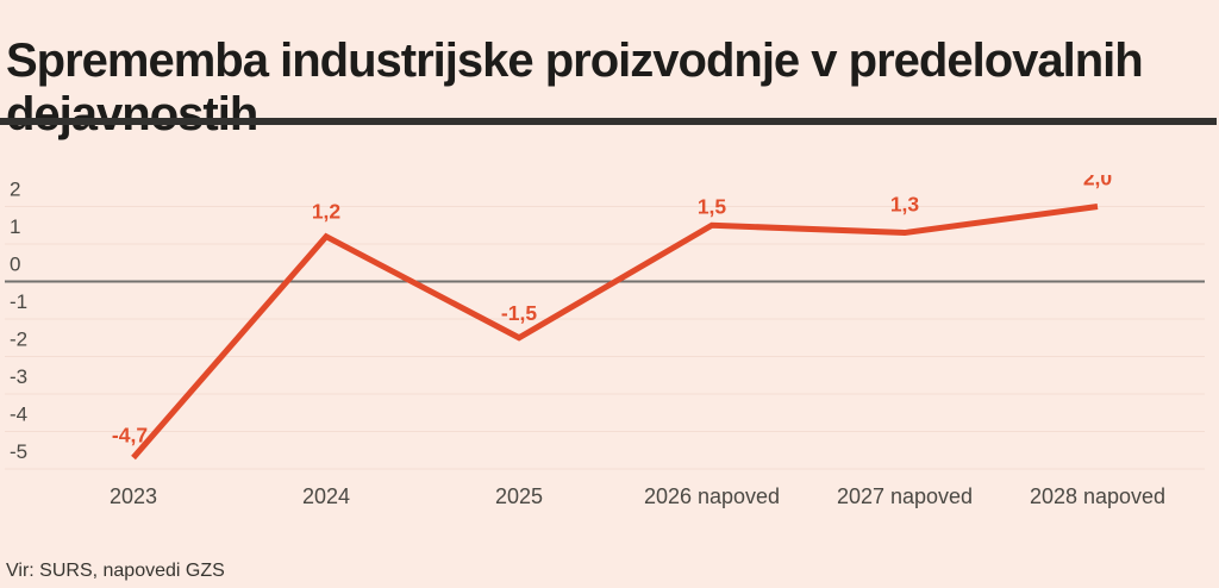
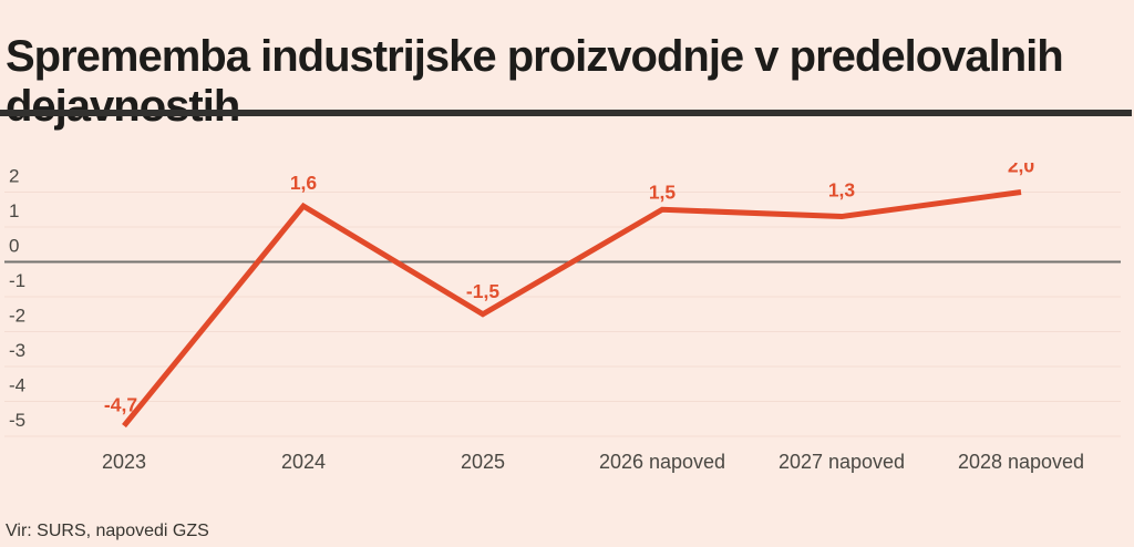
2024: 1,2 -> 1,6
